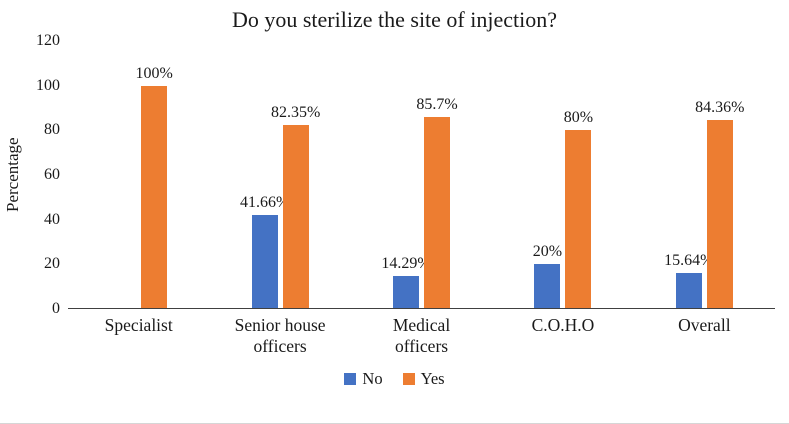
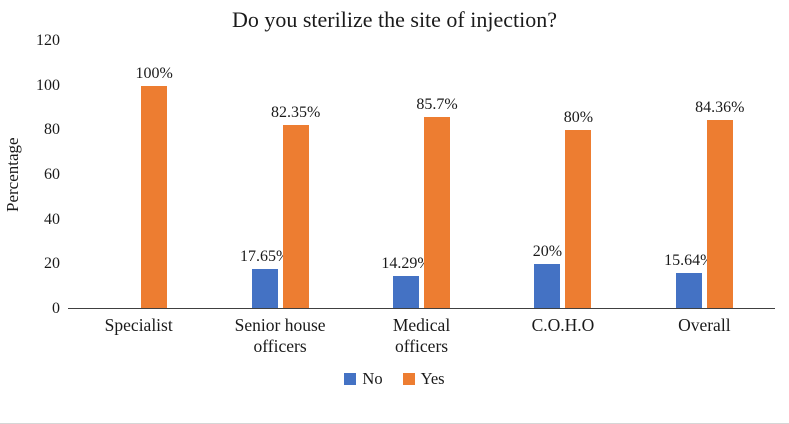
No/Senior house officers: 41.66% -> 17.65%
